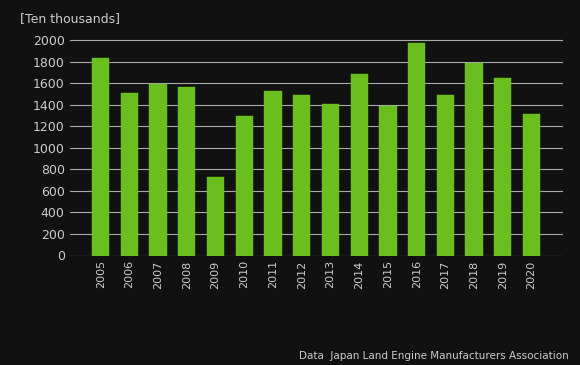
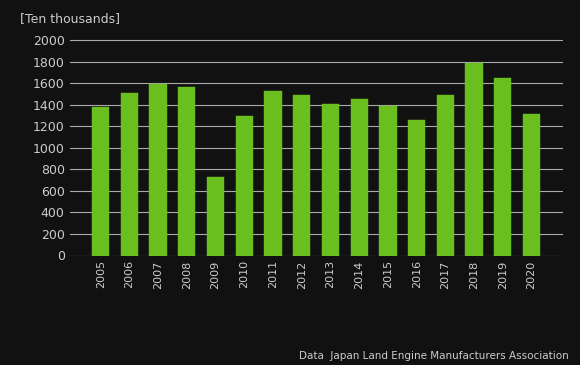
2005: 1830 -> 1380
2014: 1680 -> 1450
2016: 1970 -> 1260
